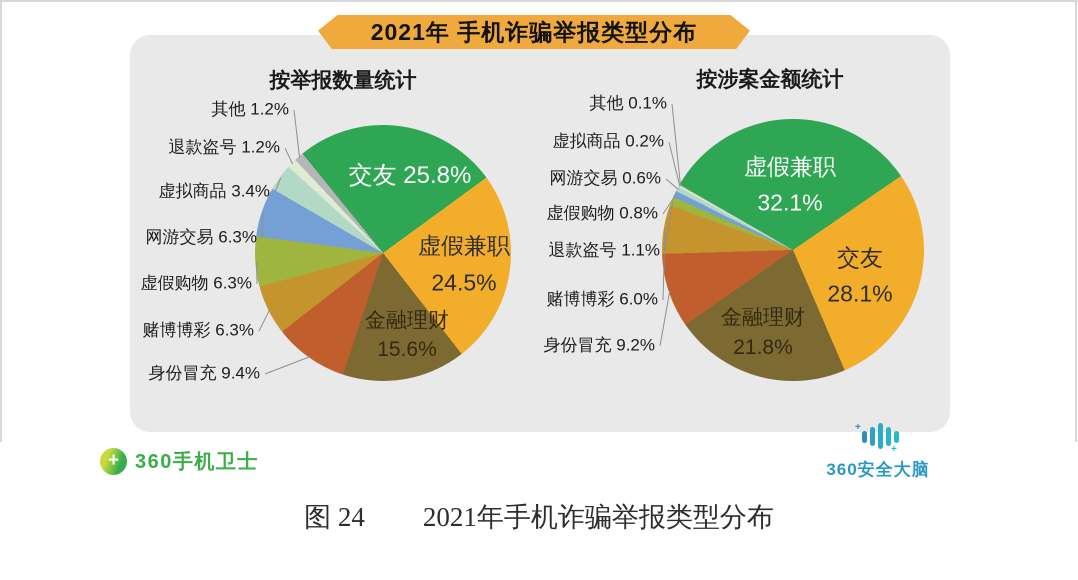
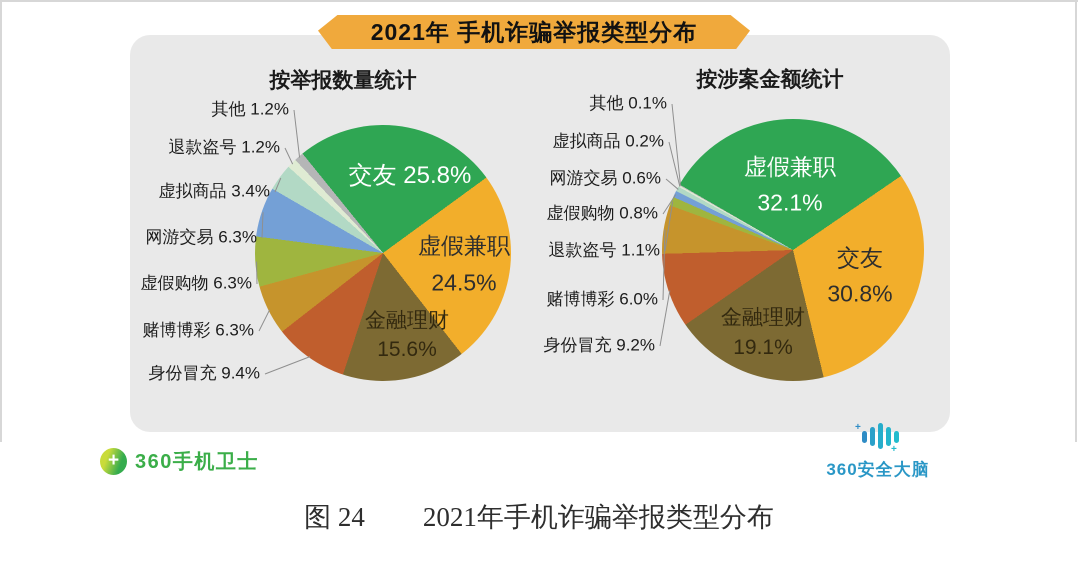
按涉案金额统计/交友: 28.1% -> 30.8%
按涉案金额统计/金融理财: 21.8% -> 19.1%
